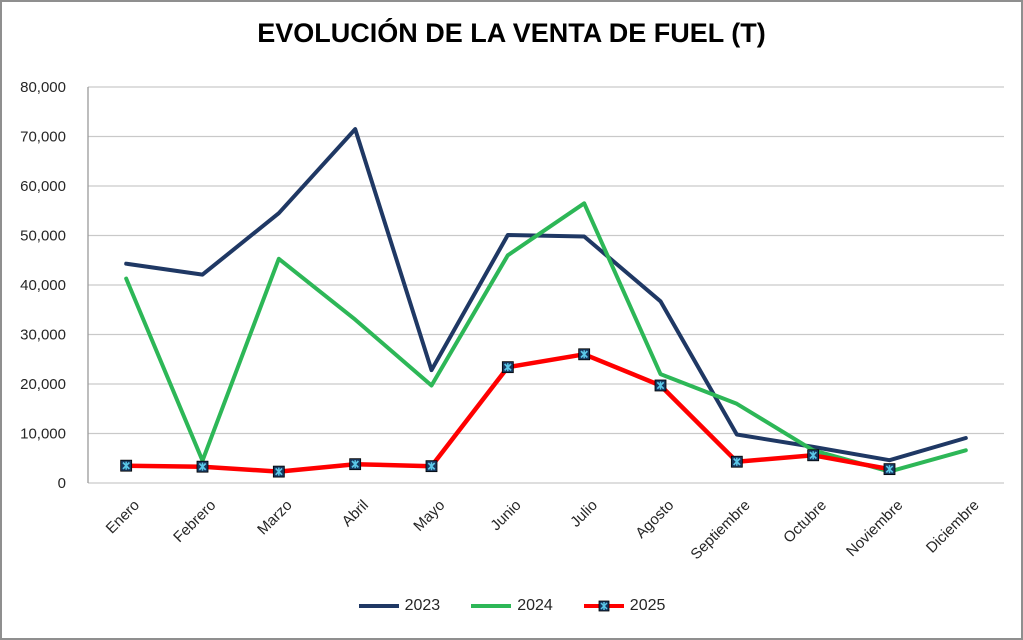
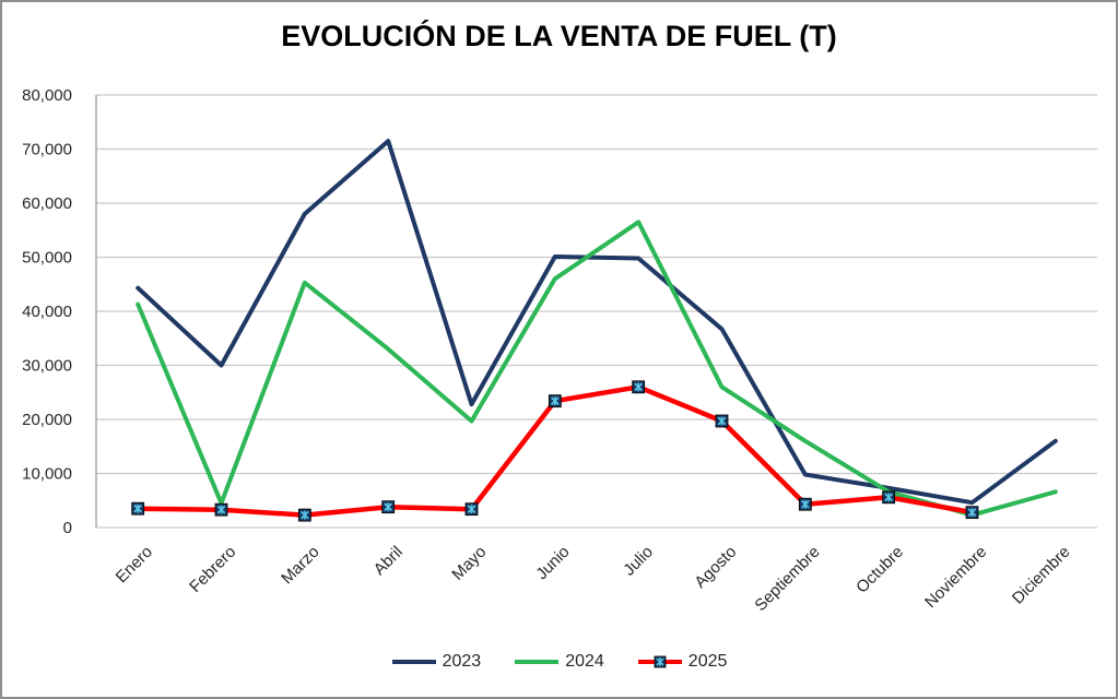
2023/Febrero: 42000 -> 30000
2023/Marzo: 54000 -> 58000
2024/Agosto: 22000 -> 26000
2023/Diciembre: 9000 -> 16000
